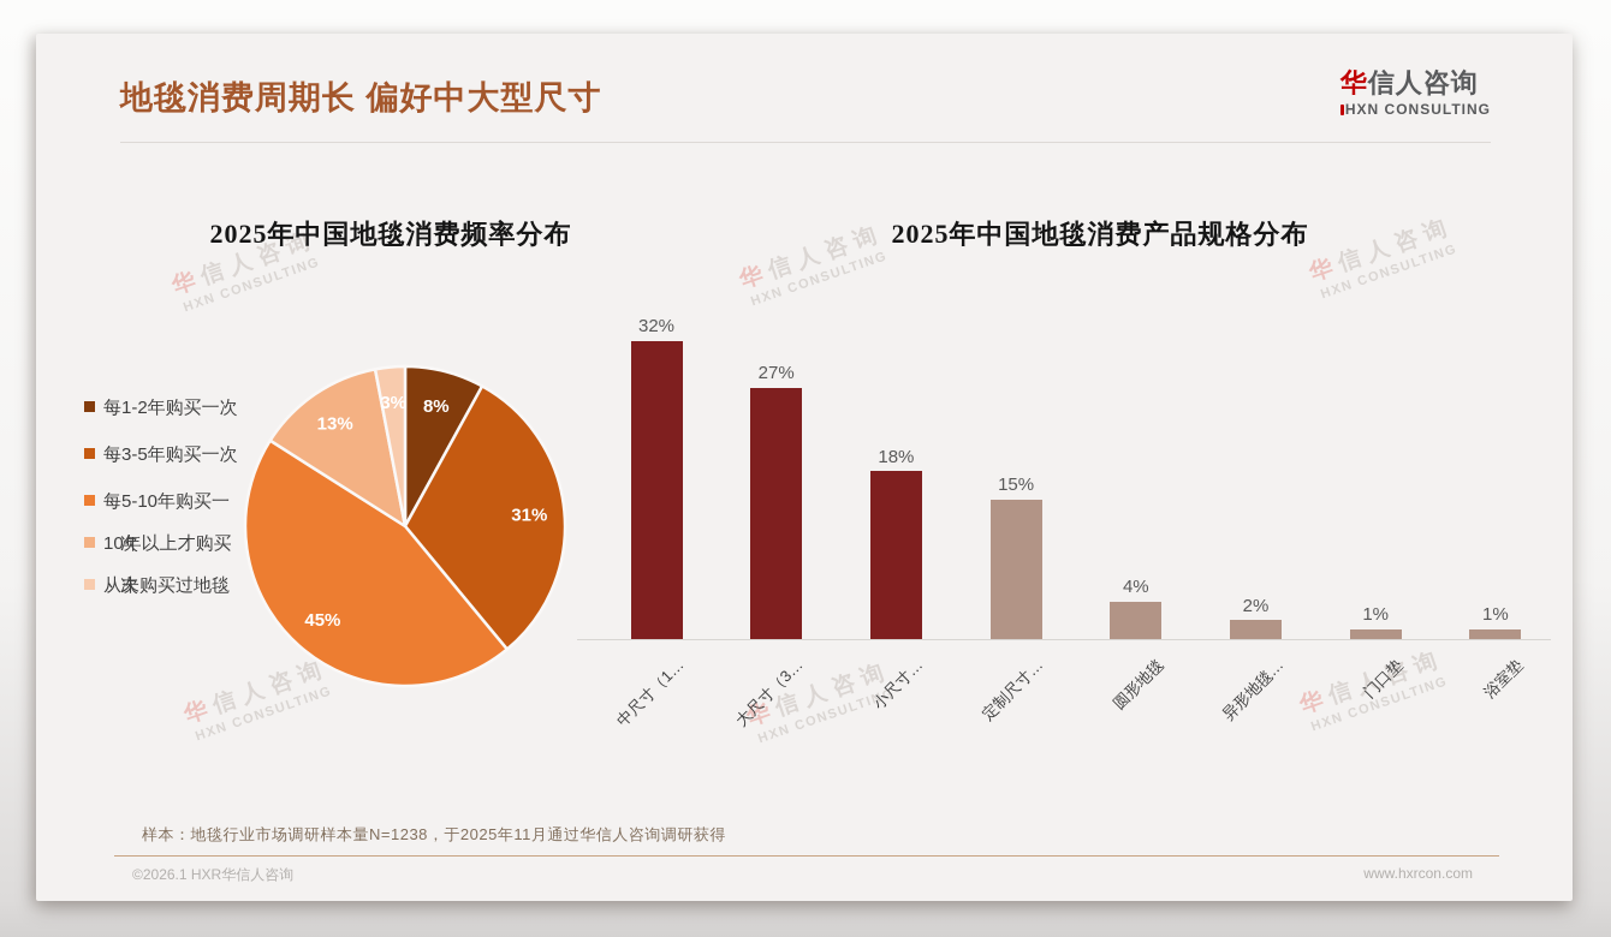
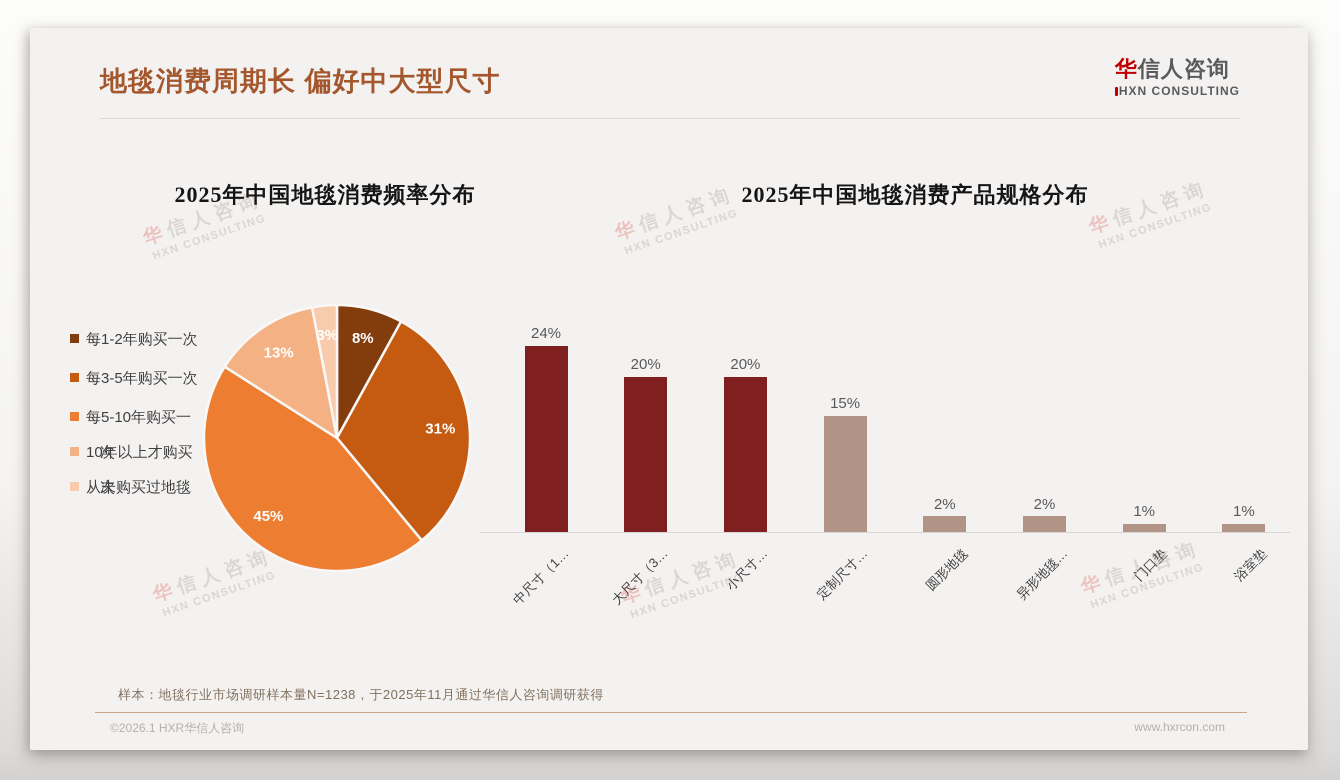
2025年中国地毯消费产品规格分布/中尺寸（1…: 32% -> 24%
2025年中国地毯消费产品规格分布/大尺寸（3…: 27% -> 20%
2025年中国地毯消费产品规格分布/小尺寸…: 18% -> 20%
2025年中国地毯消费产品规格分布/圆形地毯: 4% -> 2%
